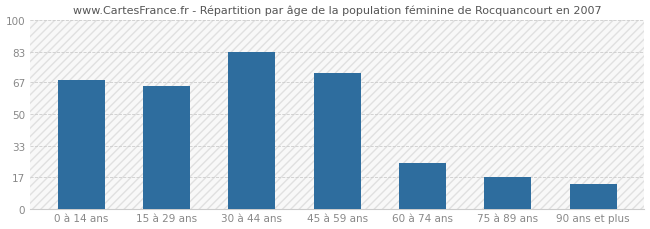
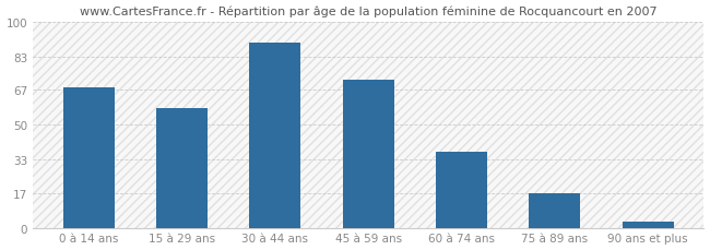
15 à 29 ans: 65 -> 58
30 à 44 ans: 83 -> 90
60 à 74 ans: 24 -> 37
90 ans et plus: 13 -> 3
